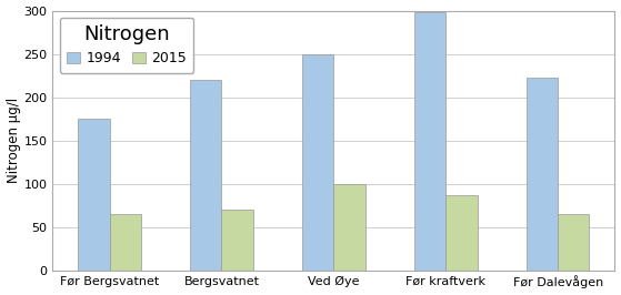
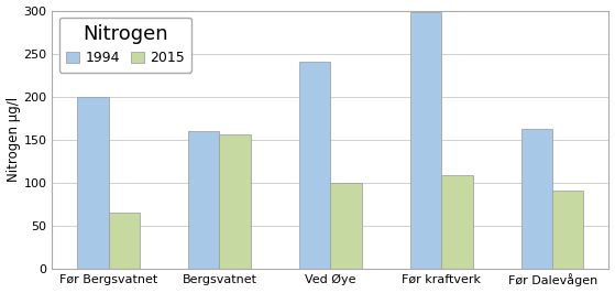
1994/Før Bergsvatnet: 175 -> 200
1994/Bergsvatnet: 220 -> 160
2015/Bergsvatnet: 70 -> 156
1994/Ved Øye: 250 -> 240
2015/Før kraftverk: 87 -> 108
1994/Før Dalevågen: 222 -> 162
2015/Før Dalevågen: 65 -> 90
